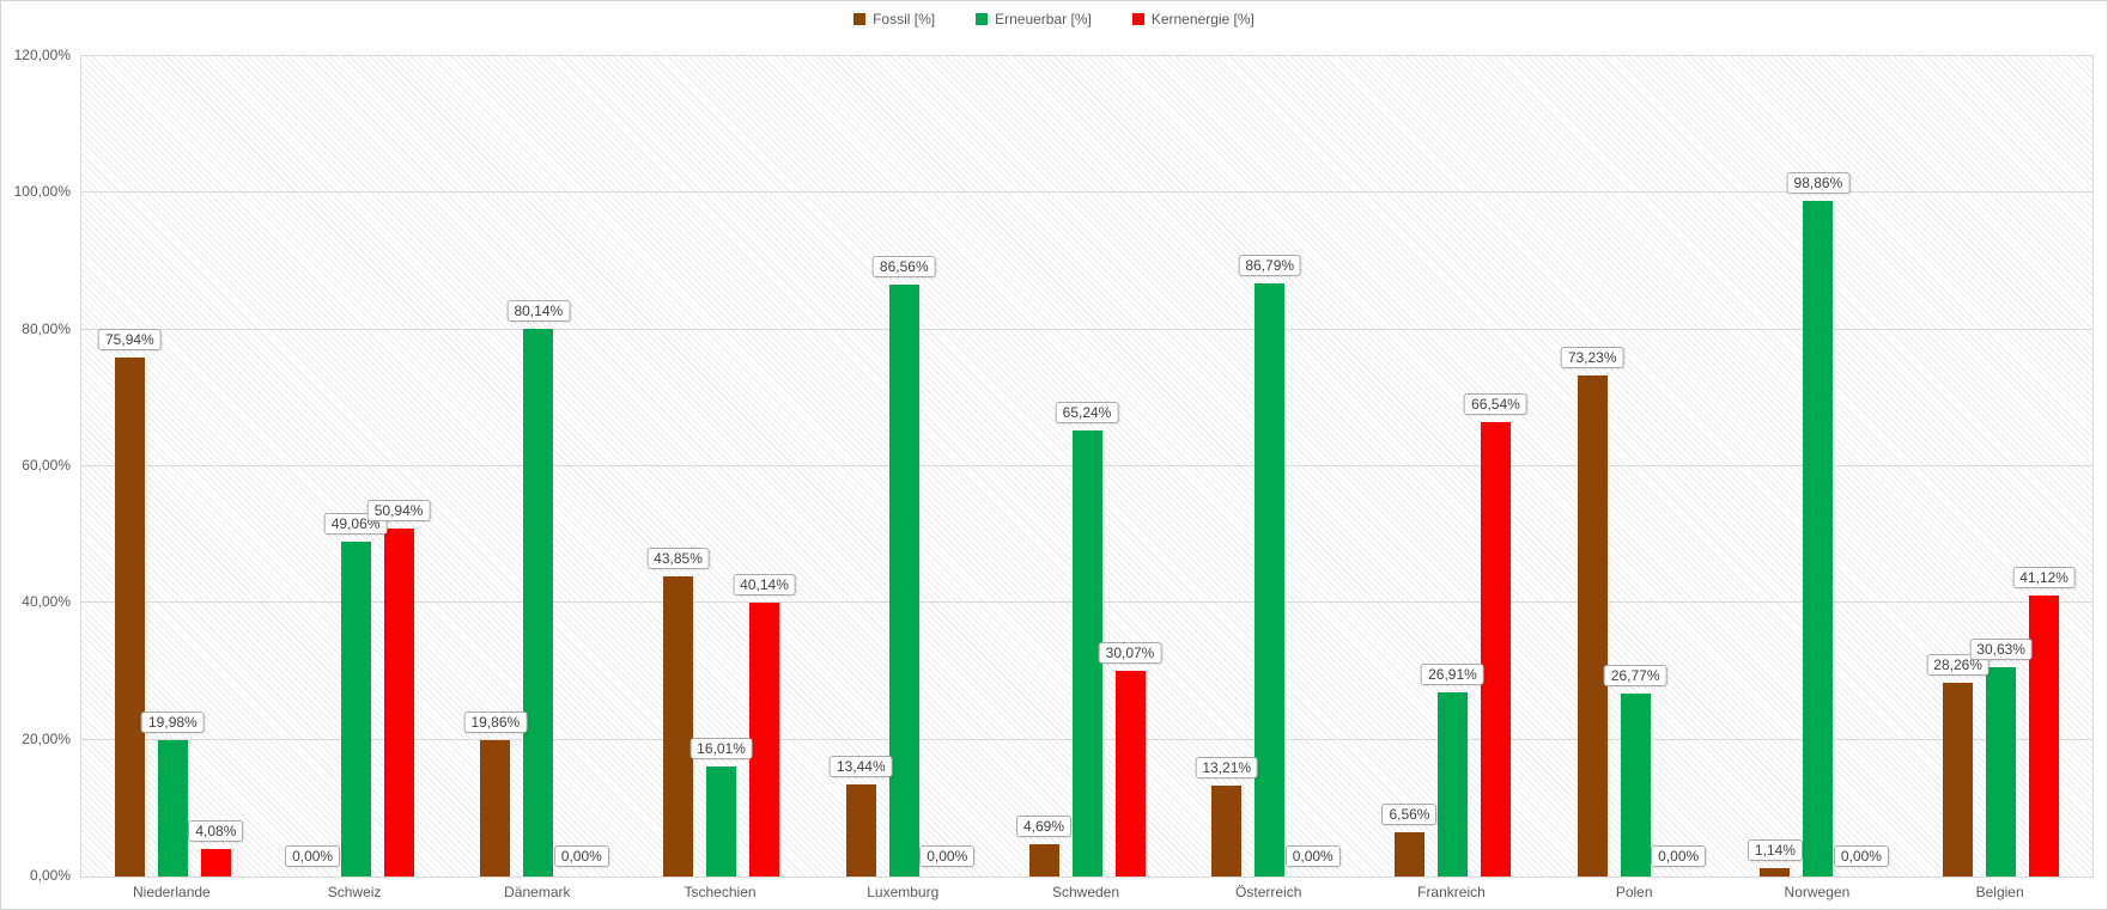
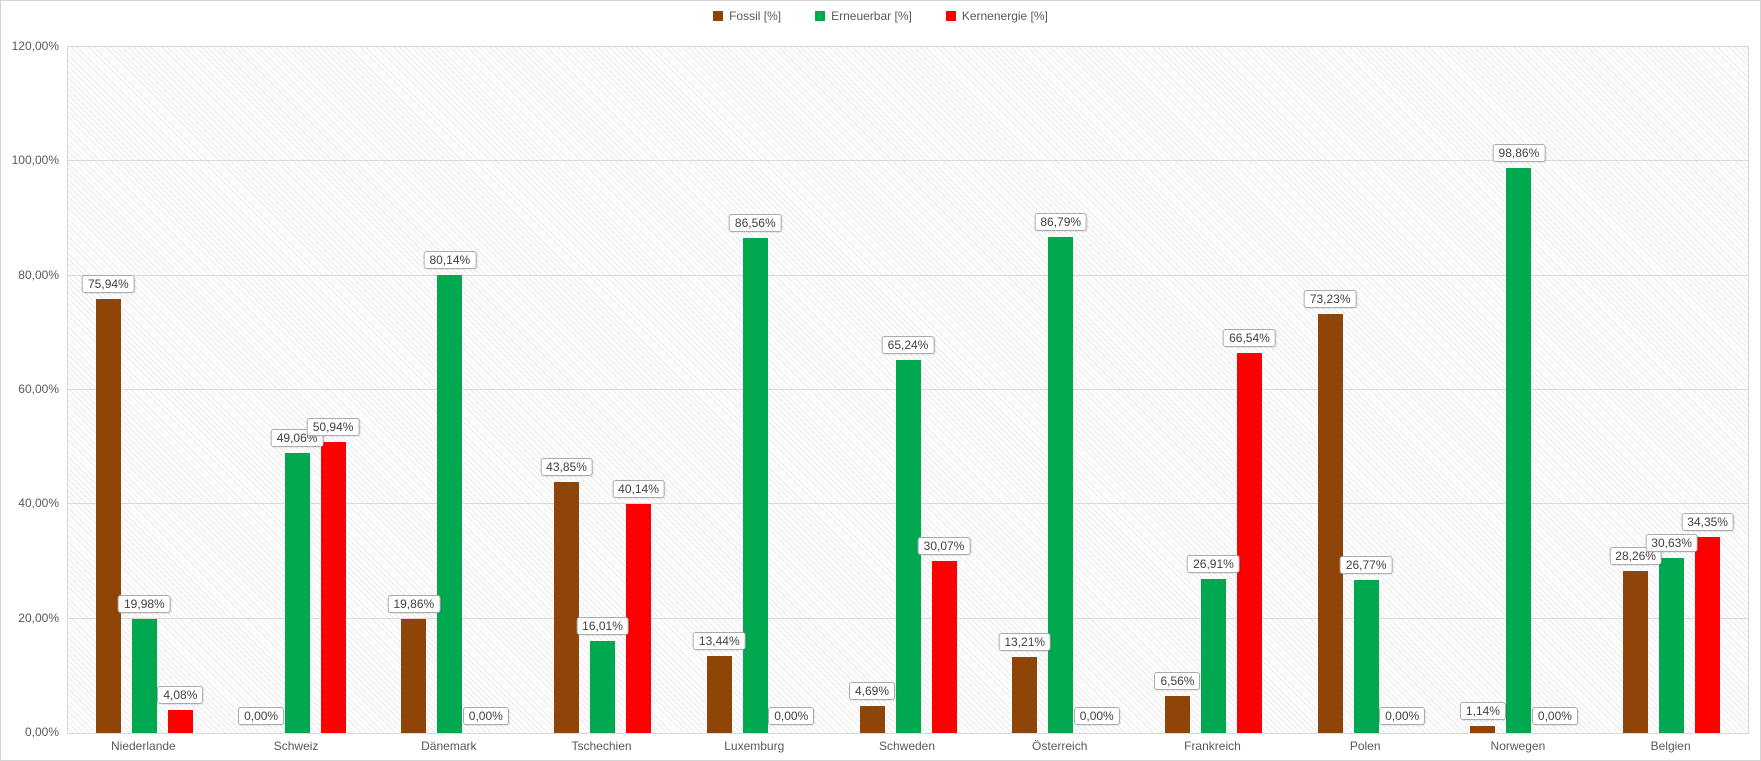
Kernenergie [%]/Belgien: 41,12% -> 34,35%
